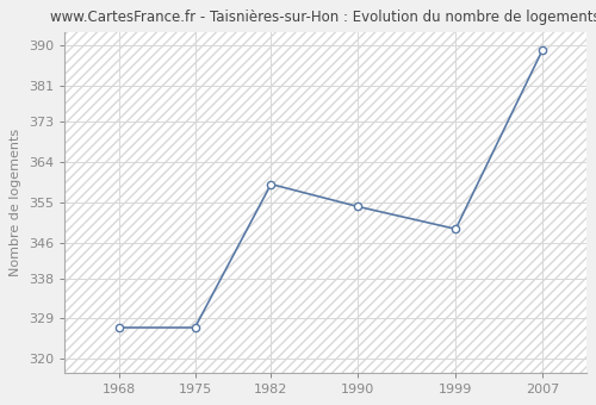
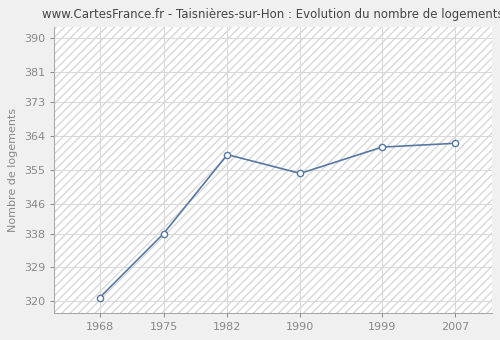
1968: 327 -> 321
1975: 327 -> 338
1999: 349 -> 361
2007: 389 -> 362
